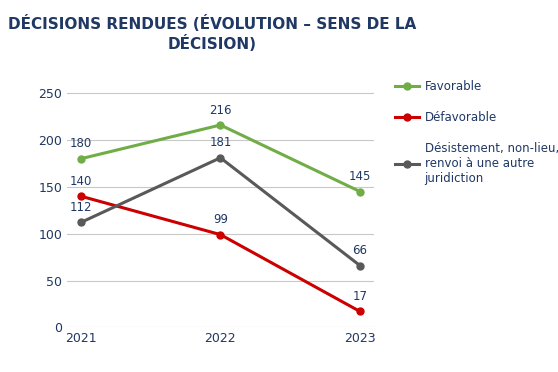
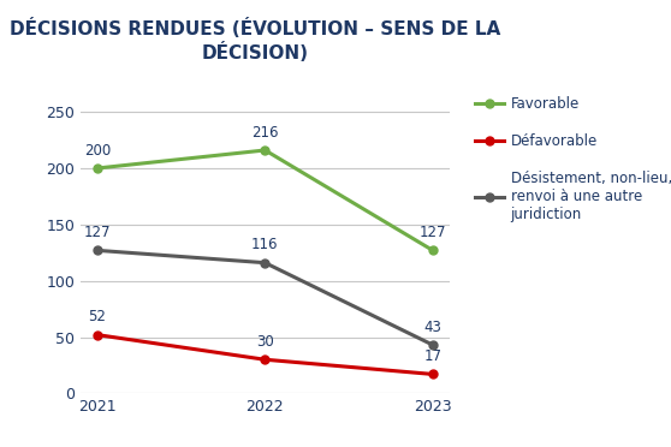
Favorable/2021: 180 -> 200
Défavorable/2021: 140 -> 52
Désistement, non-lieu, renvoi à une autre juridiction/2021: 112 -> 127
Défavorable/2022: 99 -> 30
Désistement, non-lieu, renvoi à une autre juridiction/2022: 181 -> 116
Favorable/2023: 145 -> 127
Désistement, non-lieu, renvoi à une autre juridiction/2023: 66 -> 43
